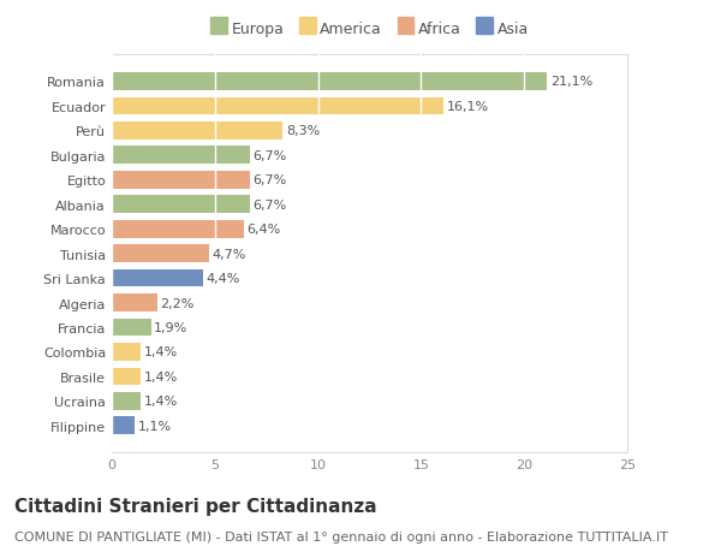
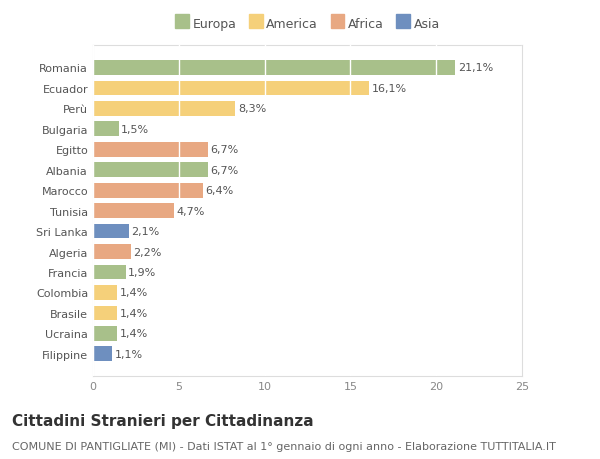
Bulgaria: 6,7% -> 1,5%
Sri Lanka: 4,4% -> 2,1%
